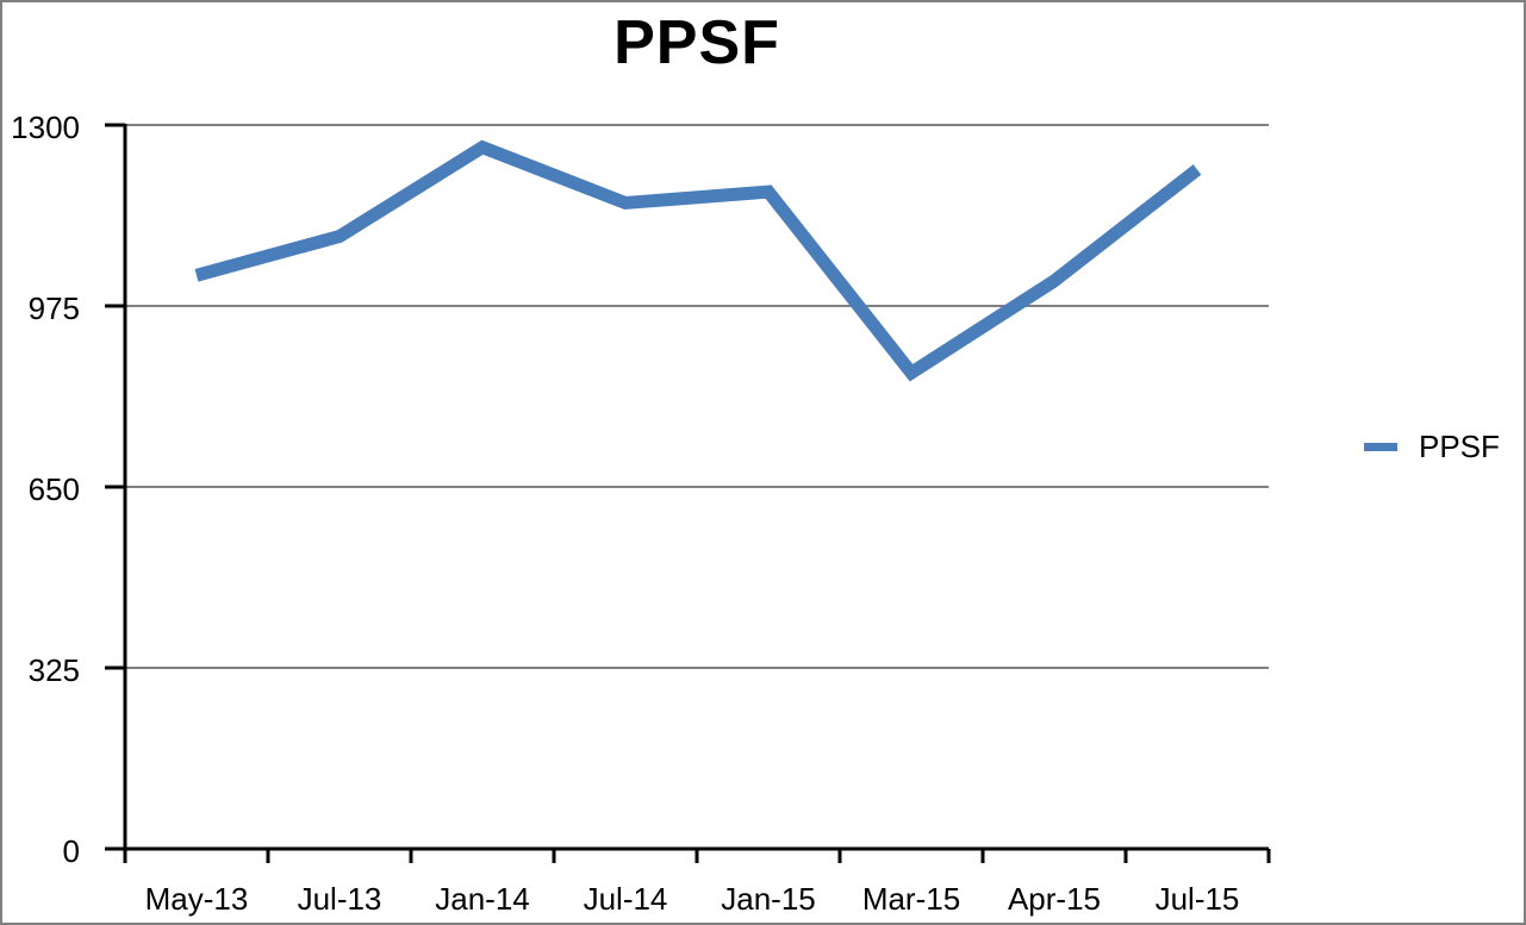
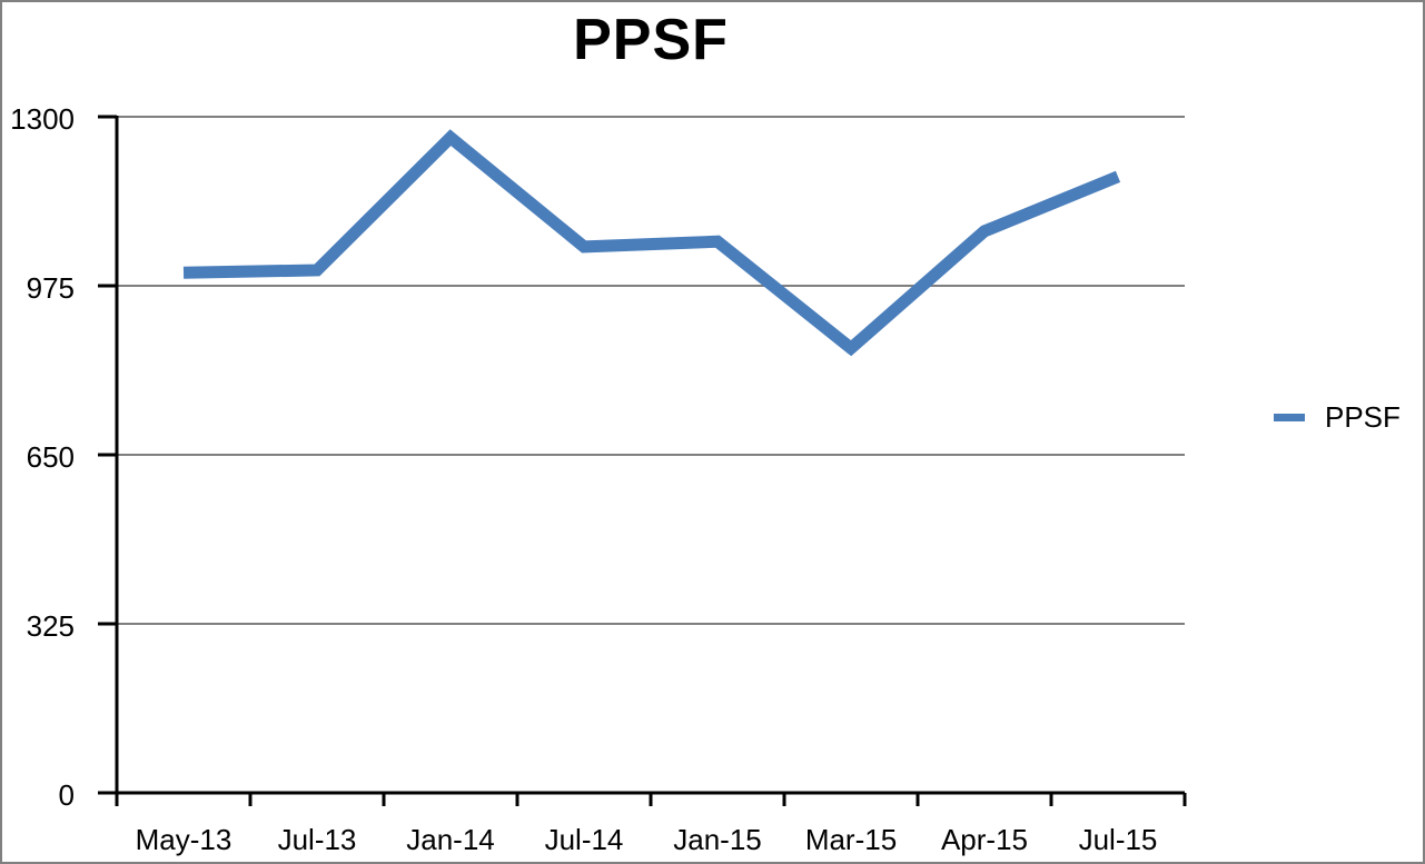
May-13: 1030 -> 1000
Jul-13: 1100 -> 1000
Jul-14: 1160 -> 1050
Jan-15: 1180 -> 1060
Apr-15: 1020 -> 1080
Jul-15: 1220 -> 1180
